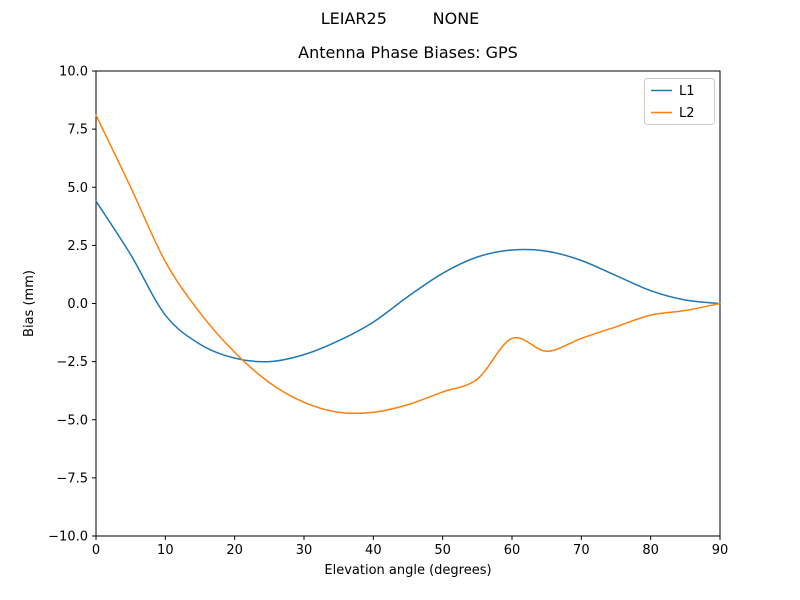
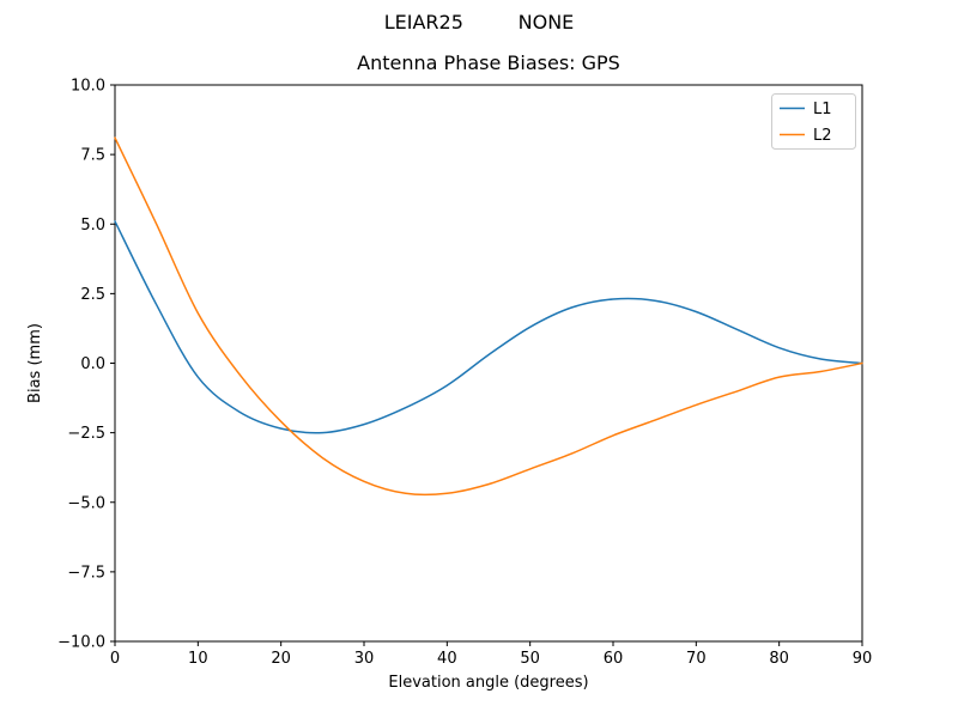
L1/0: 4.4 -> 5.1
L2/60: -1.5 -> -2.6
